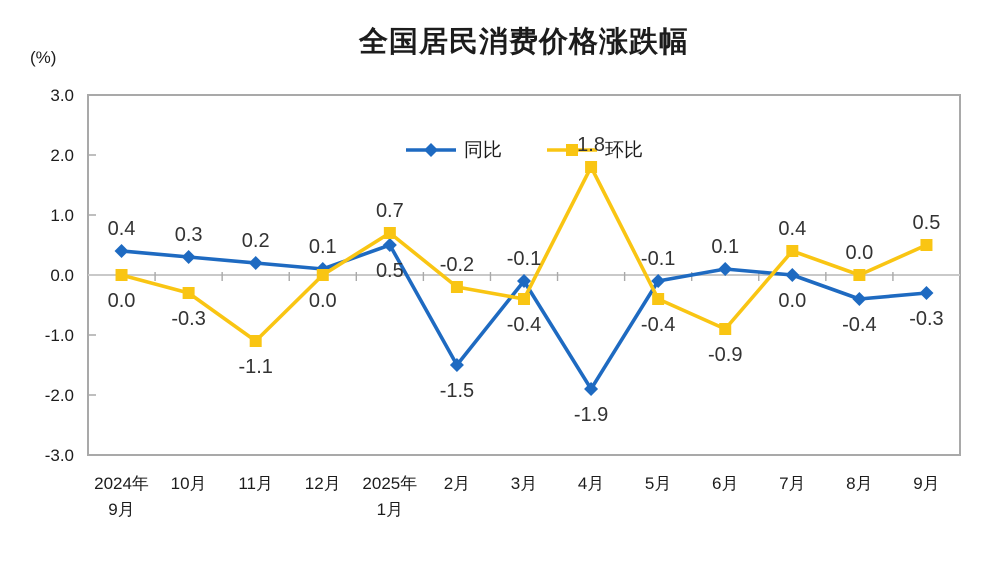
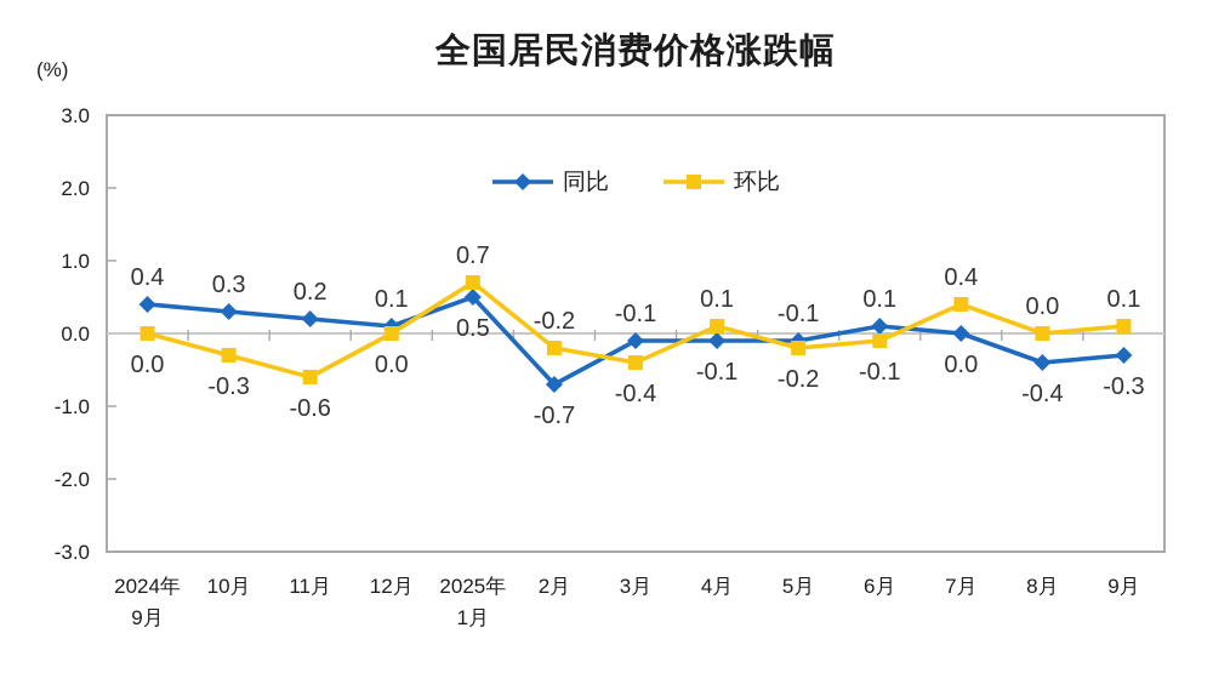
环比/11月: -1.1 -> -0.6
同比/2月: -1.5 -> -0.7
同比/4月: -1.9 -> -0.1
环比/4月: 1.8 -> 0.1
环比/5月: -0.4 -> -0.2
环比/6月: -0.9 -> -0.1
环比/9月: 0.5 -> 0.1
